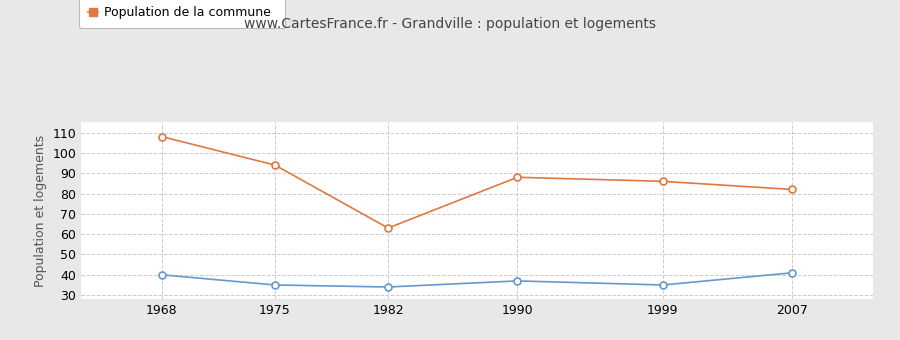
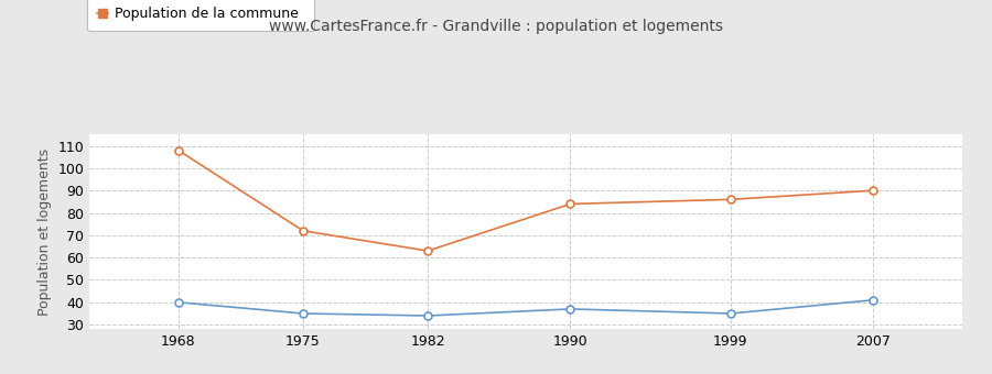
Population de la commune/1975: 94 -> 72
Population de la commune/1990: 88 -> 84
Population de la commune/2007: 82 -> 90
